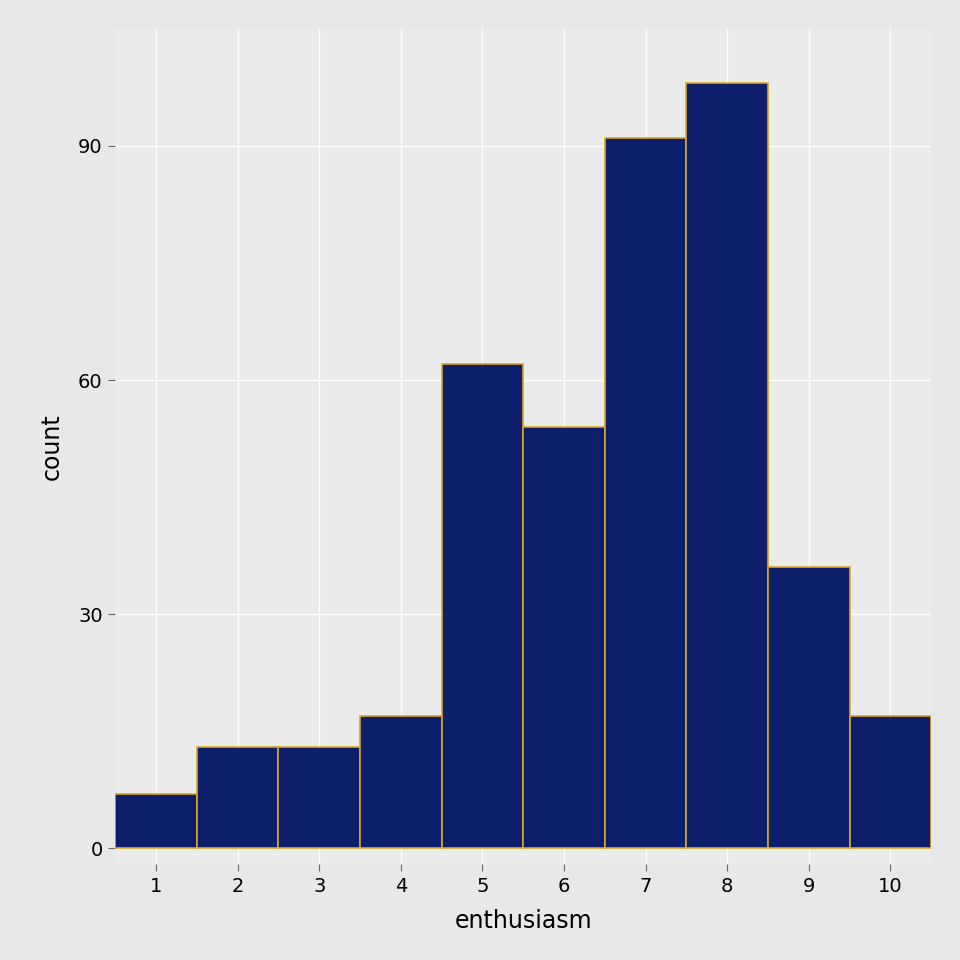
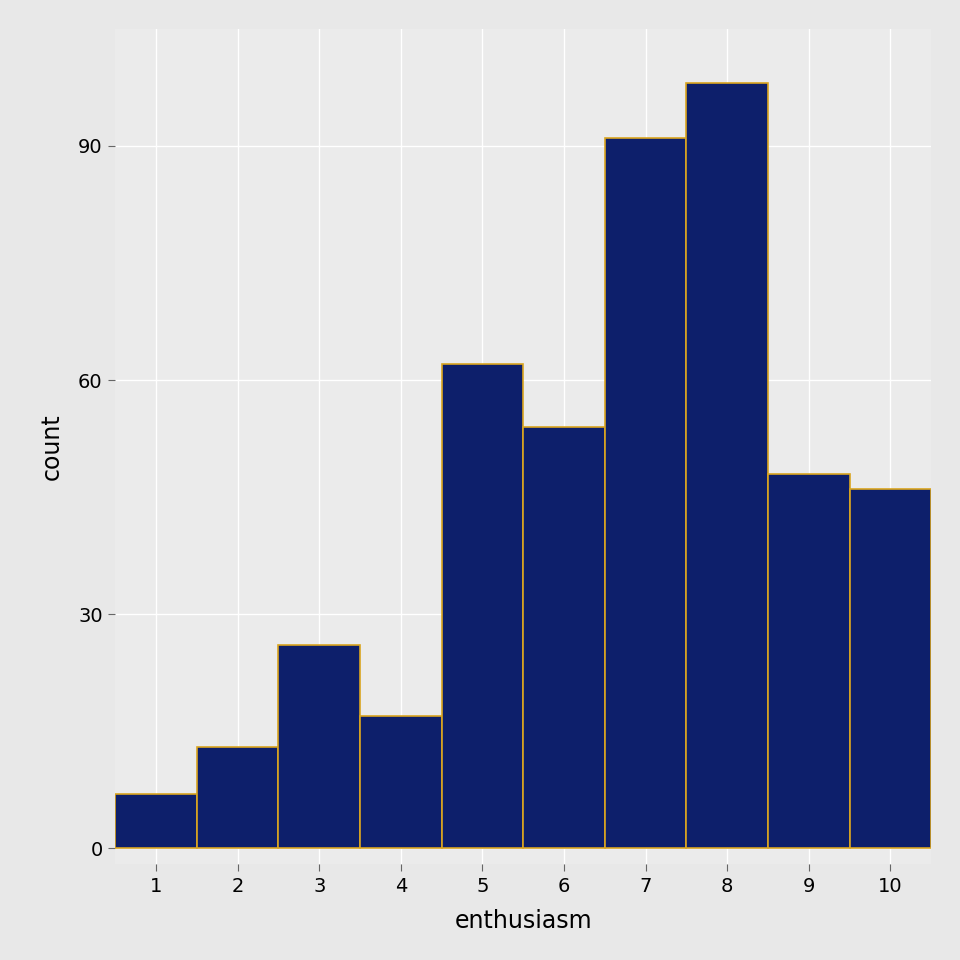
3: 13 -> 26
9: 36 -> 48
10: 17 -> 46
